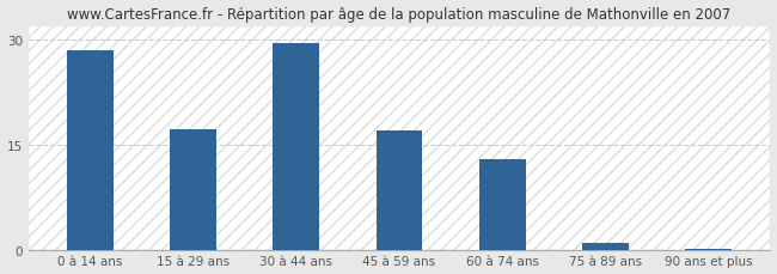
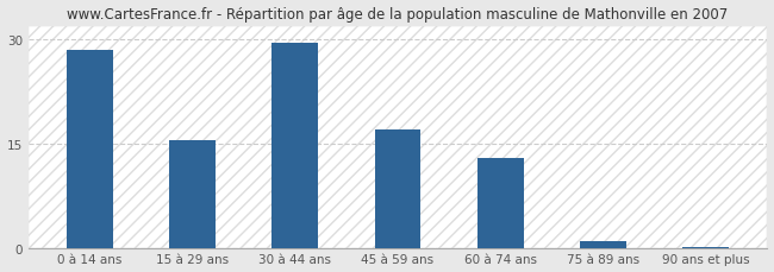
15 à 29 ans: 17.2 -> 15.5
